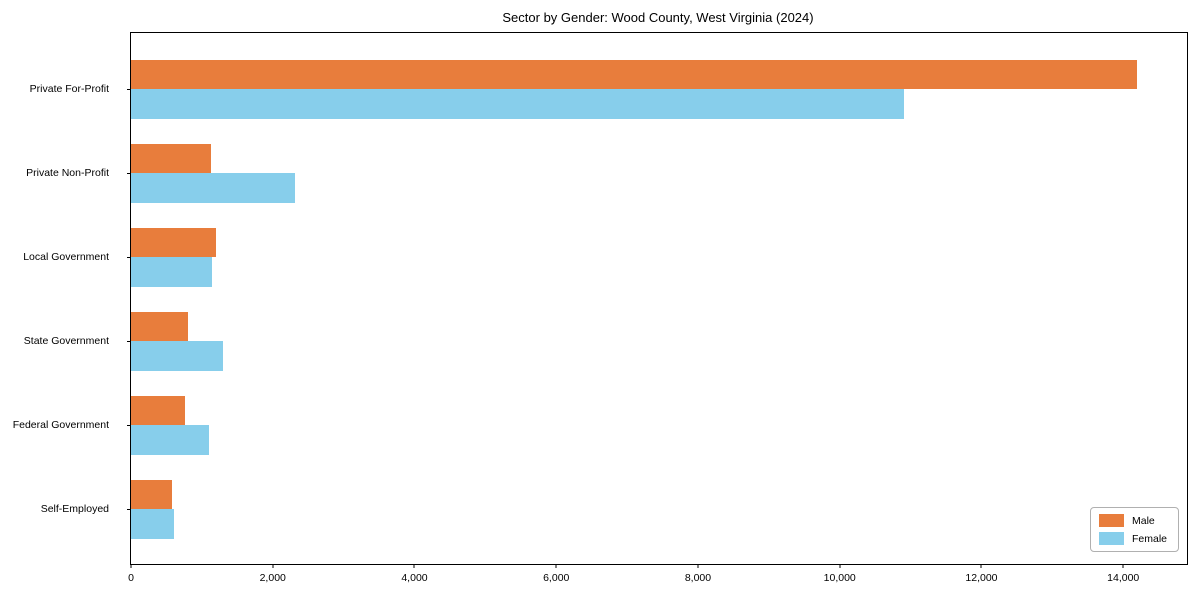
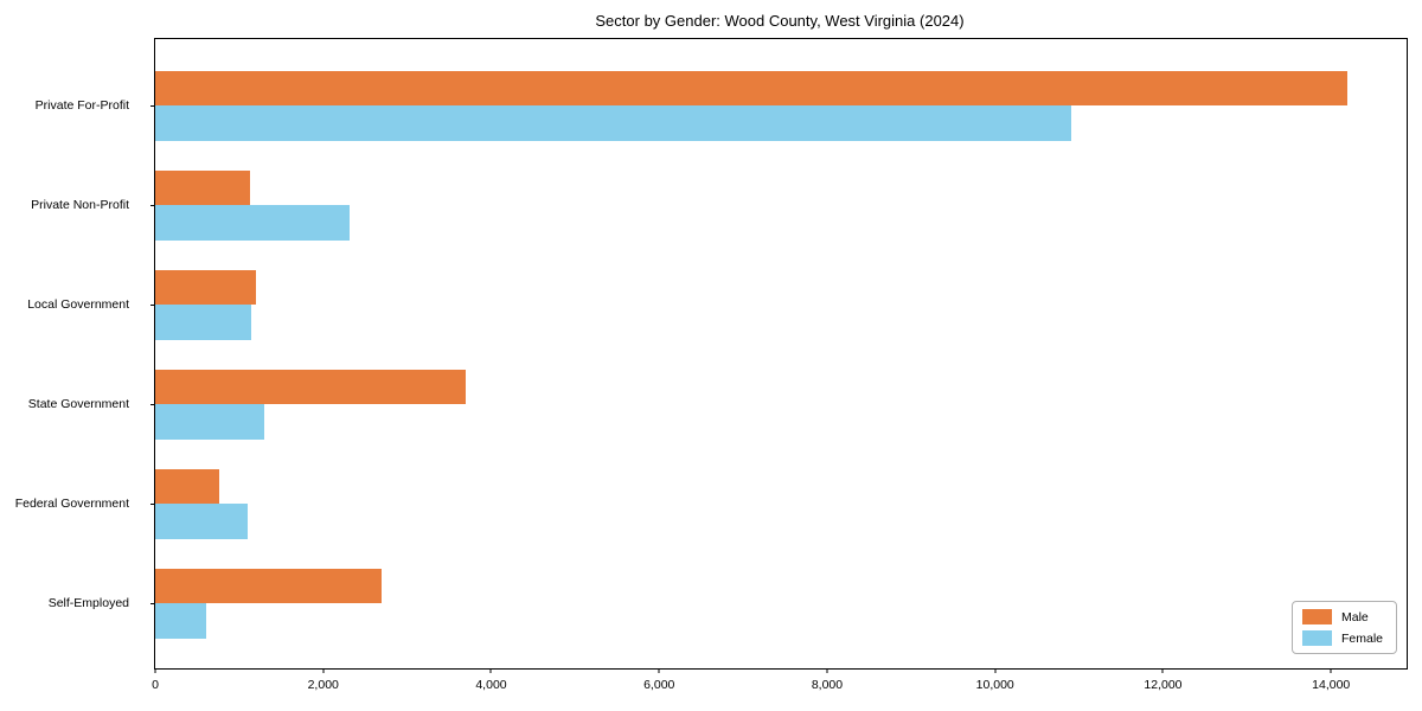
Male/State Government: 800 -> 3700
Male/Self-Employed: 600 -> 2700
